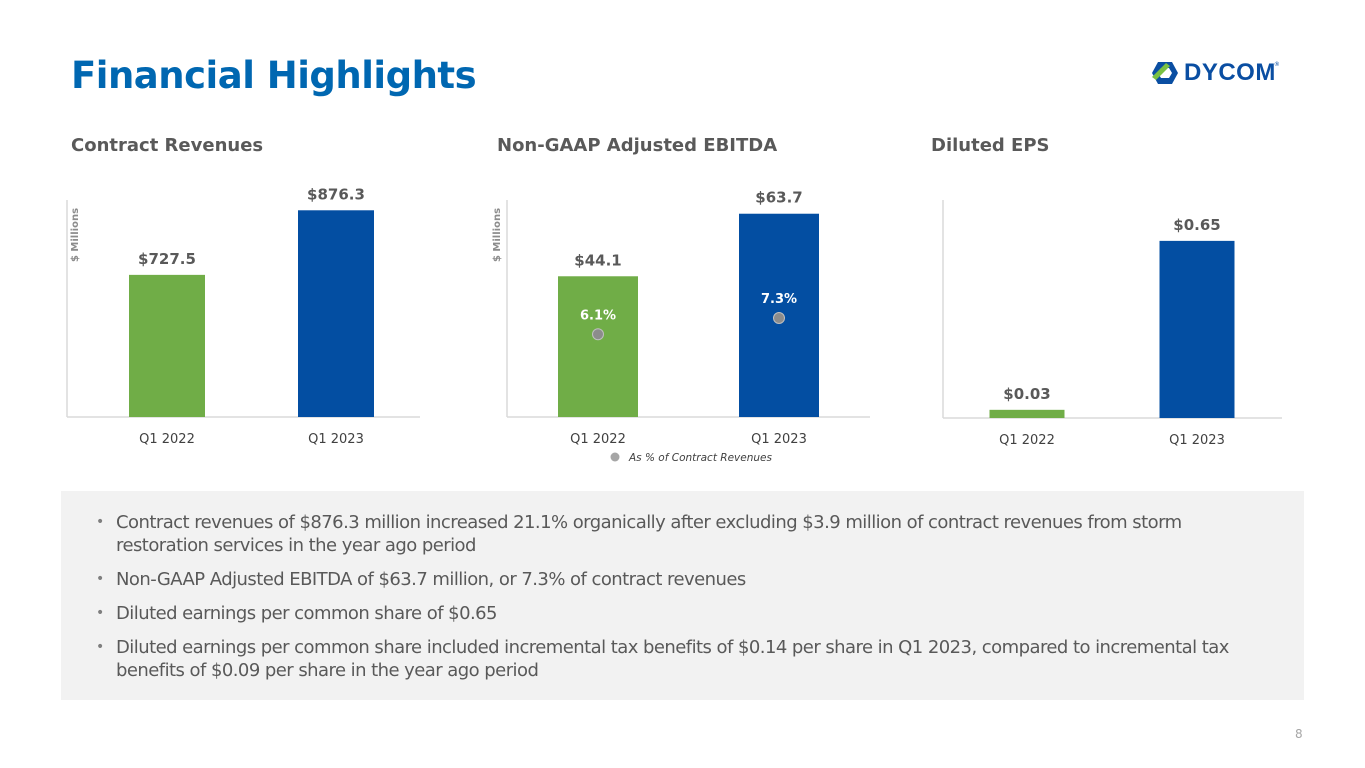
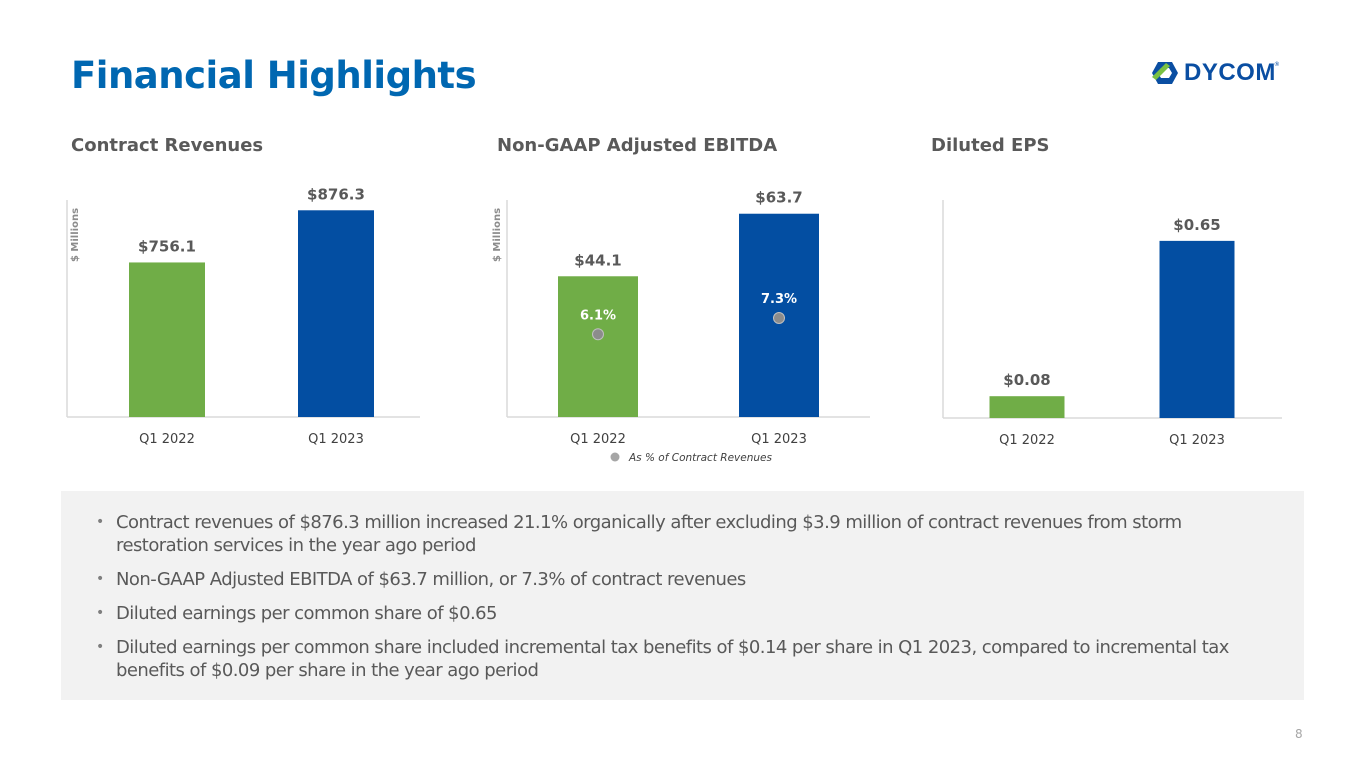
Contract Revenues/Q1 2022: $727.5 -> $756.1
Diluted EPS/Q1 2022: $0.03 -> $0.08
